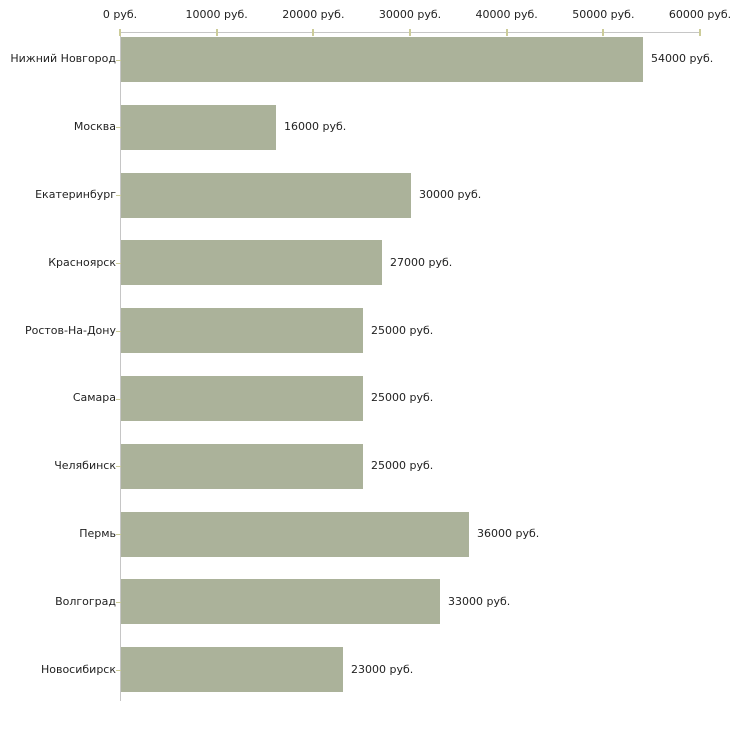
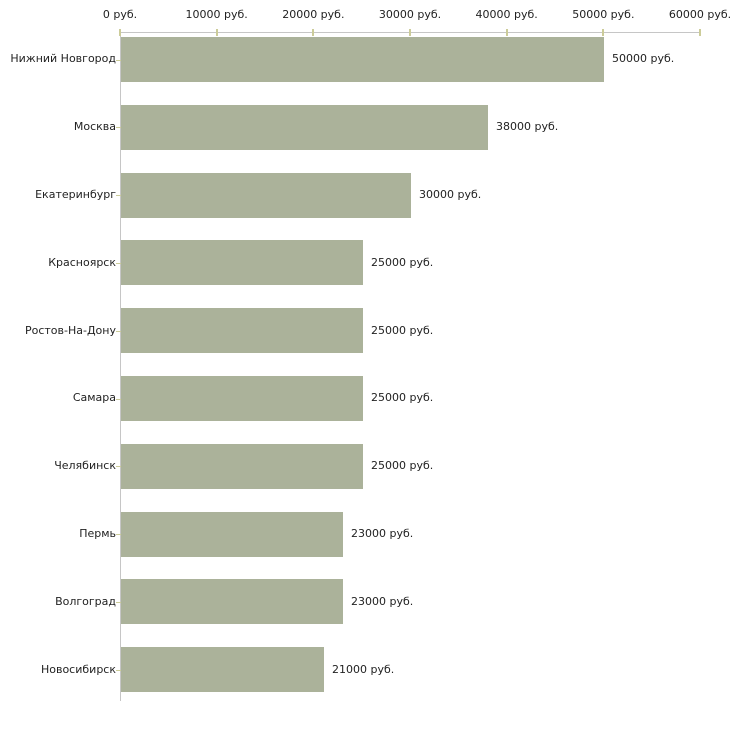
Нижний Новгород: 54000 -> 50000
Москва: 16000 -> 38000
Красноярск: 27000 -> 25000
Пермь: 36000 -> 23000
Волгоград: 33000 -> 23000
Новосибирск: 23000 -> 21000
